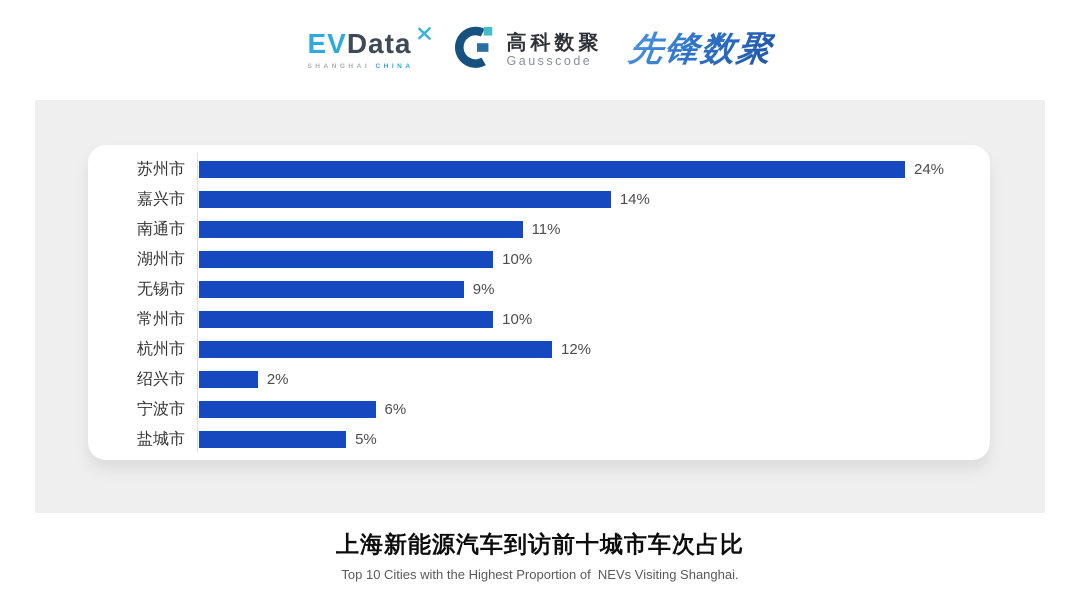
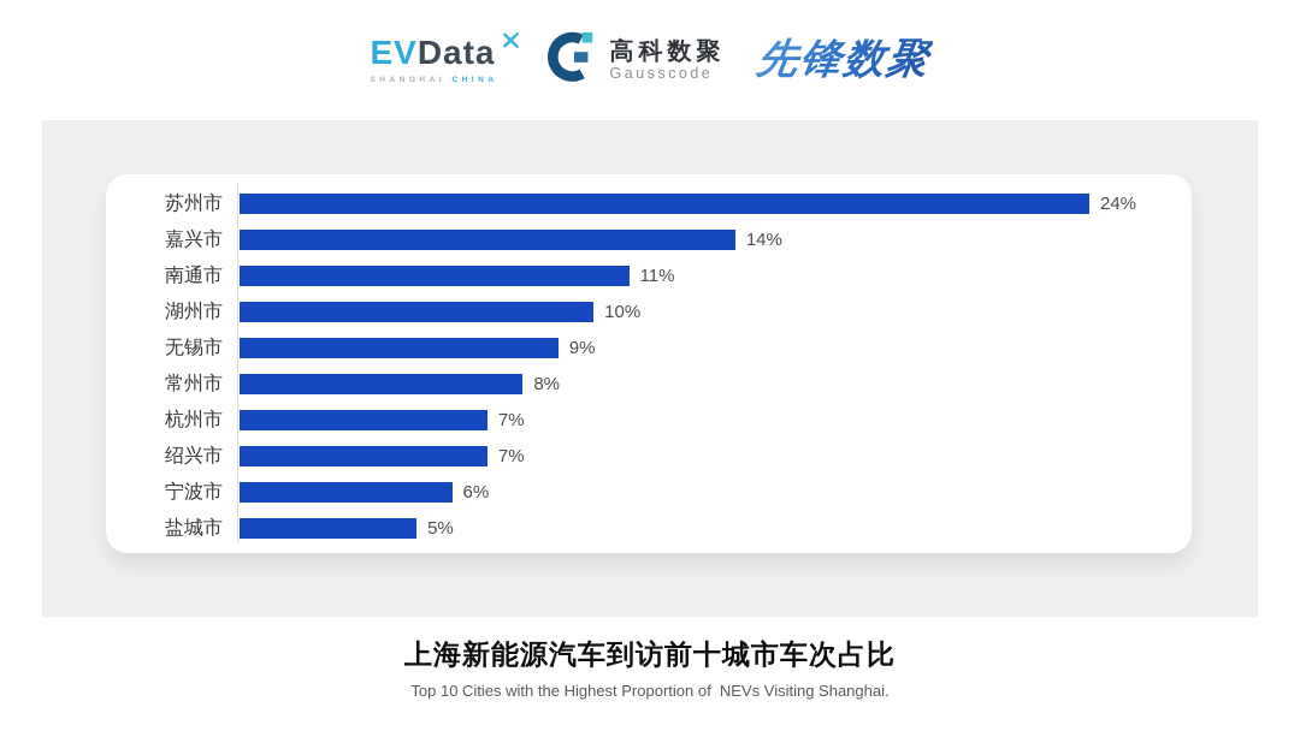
常州市: 10% -> 8%
杭州市: 12% -> 7%
绍兴市: 2% -> 7%
